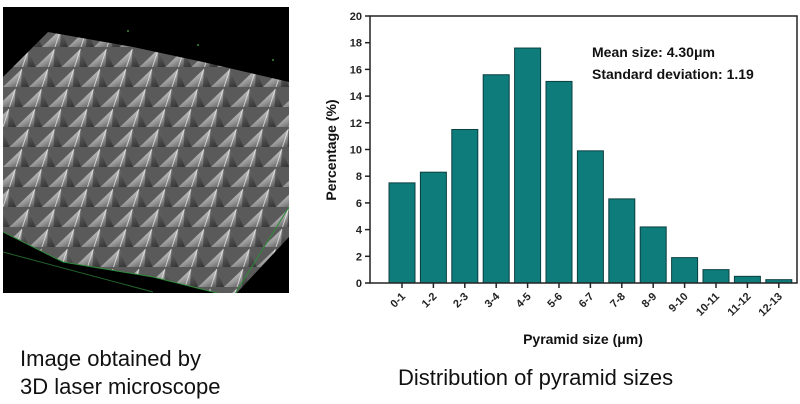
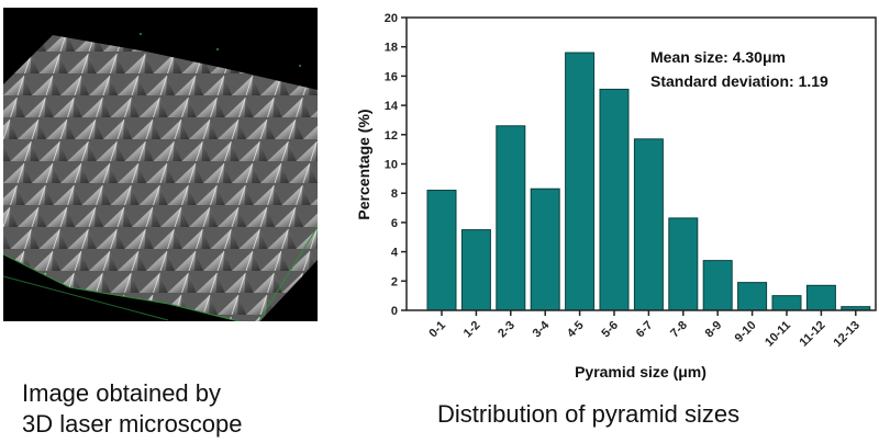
0-1: 7.5 -> 8.2
1-2: 8.3 -> 5.5
2-3: 11.5 -> 12.6
3-4: 15.6 -> 8.3
6-7: 9.9 -> 11.7
8-9: 4.2 -> 3.4
11-12: 0.5 -> 1.7
